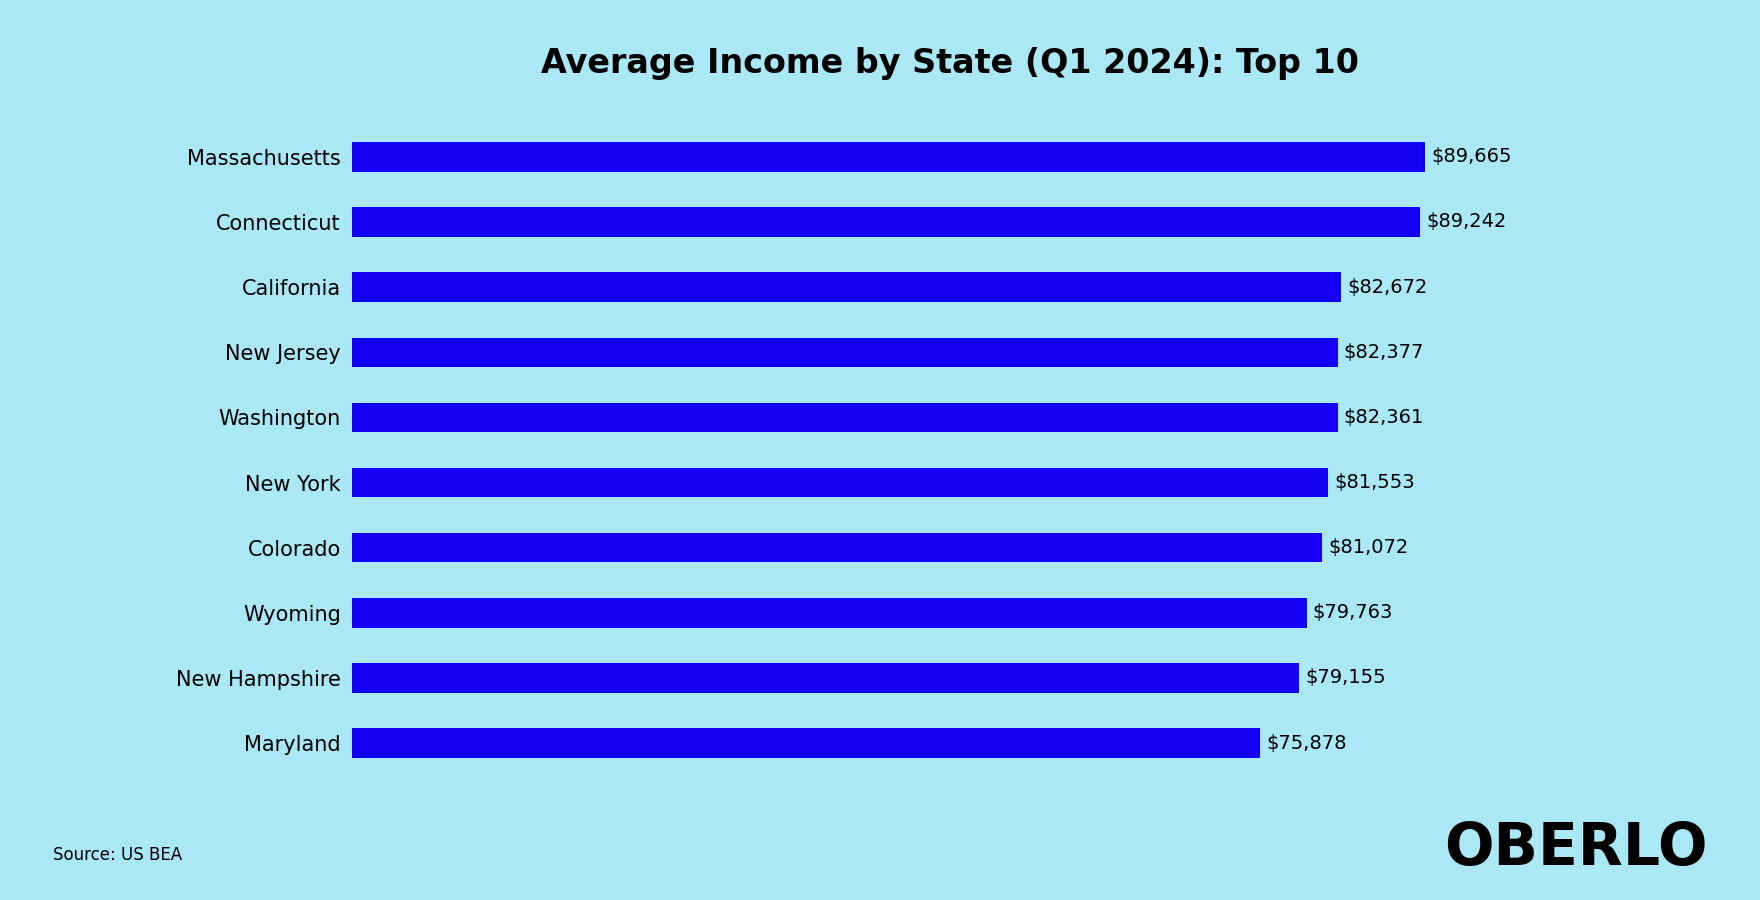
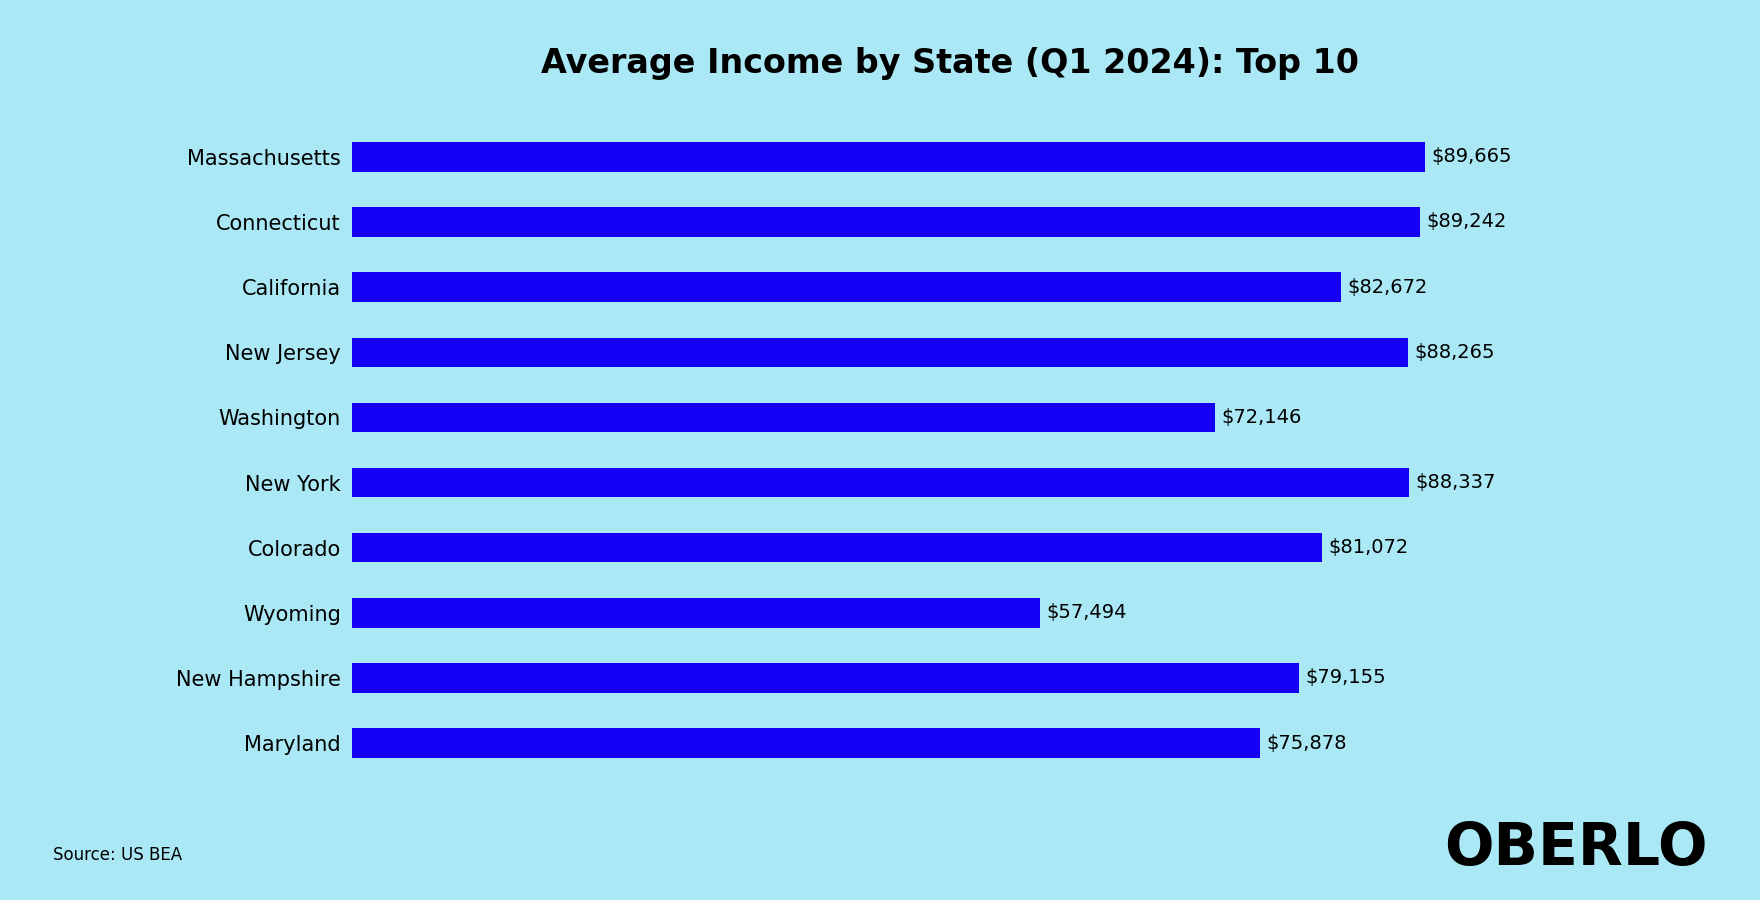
New Jersey: $82,377 -> $88,265
Washington: $82,361 -> $72,146
New York: $81,553 -> $88,337
Wyoming: $79,763 -> $57,494
